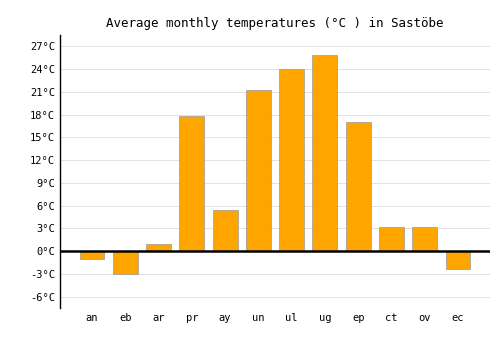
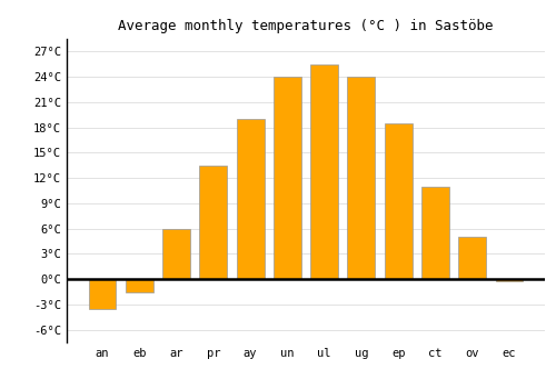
an: -1.0°C -> -3.5°C
eb: -3.0°C -> -1.5°C
ar: 1.0°C -> 6.0°C
pr: 17.8°C -> 13.5°C
ay: 5.4°C -> 19.0°C
un: 21.2°C -> 24.0°C
ul: 24.0°C -> 25.5°C
ug: 25.8°C -> 24.0°C
ep: 17.0°C -> 18.5°C
ct: 3.2°C -> 11.0°C
ov: 3.2°C -> 5.0°C
ec: -2.4°C -> -0.3°C
